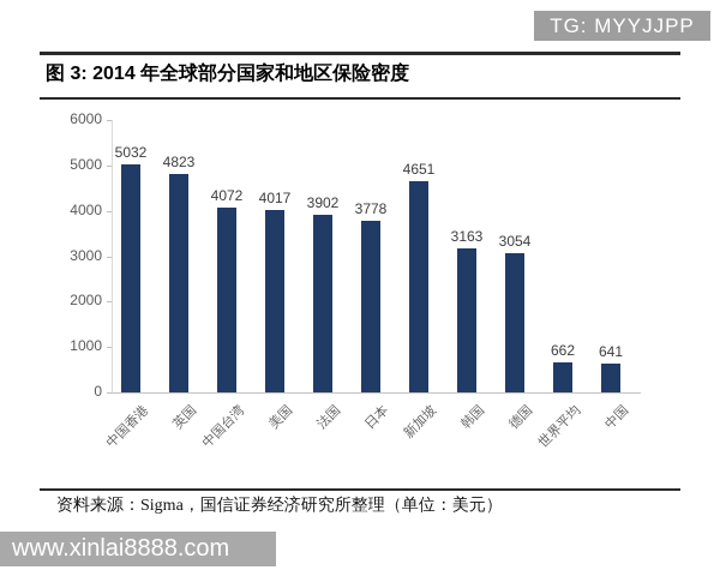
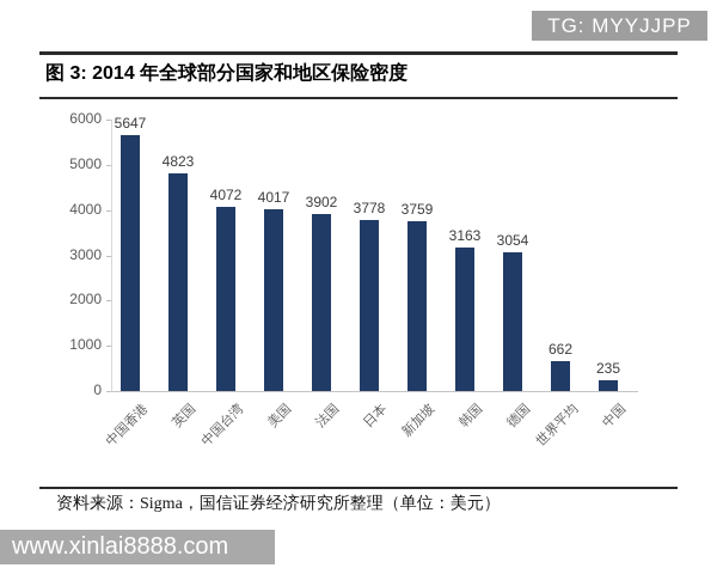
中国香港: 5032 -> 5647
新加坡: 4651 -> 3759
中国: 641 -> 235
